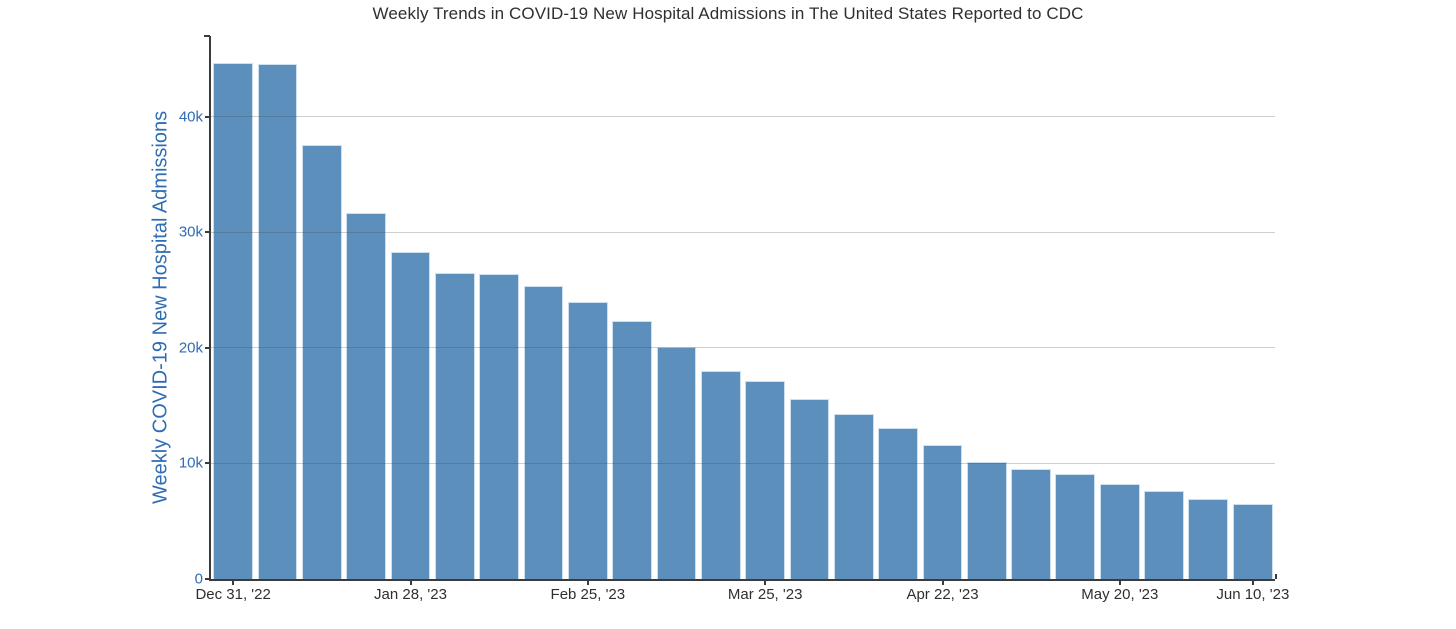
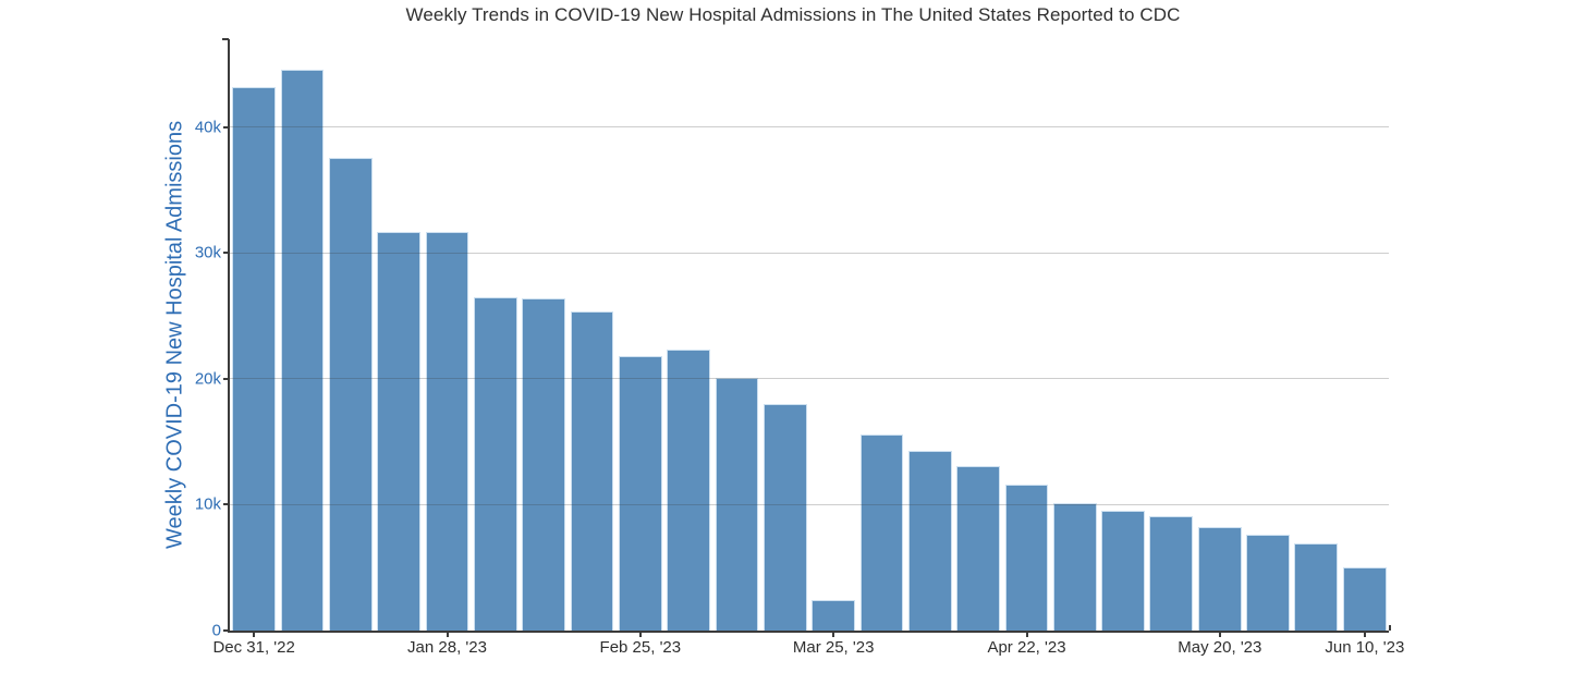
Dec 31, '22: 44.7k -> 43.2k
Jan 28, '23: 28.3k -> 31.7k
Feb 25, '23: 24.0k -> 21.8k
Mar 25, '23: 17.1k -> 2.4k
Jun 10, '23: 6.5k -> 5.0k
